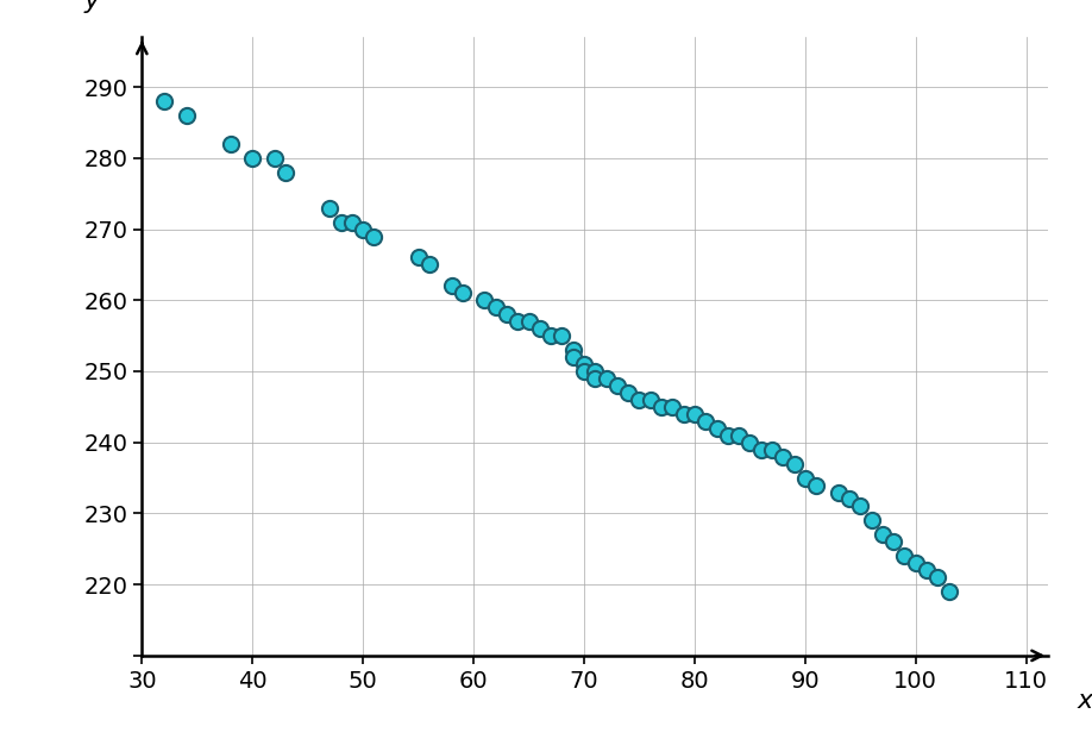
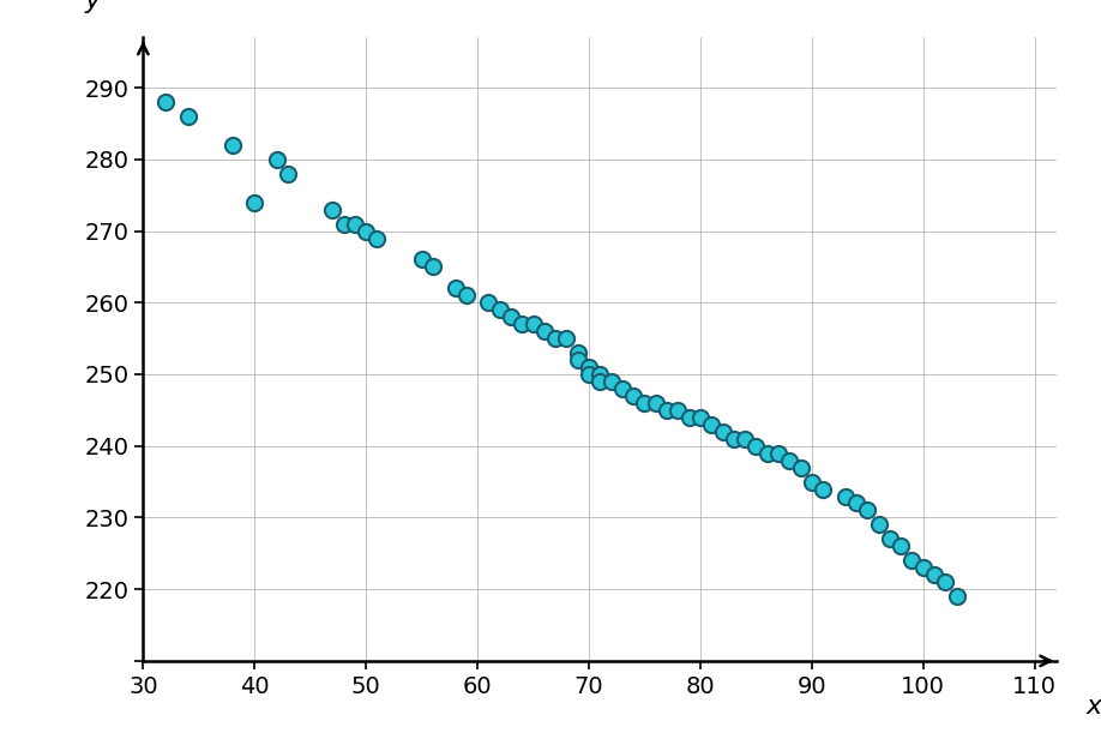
40: 280 -> 274
